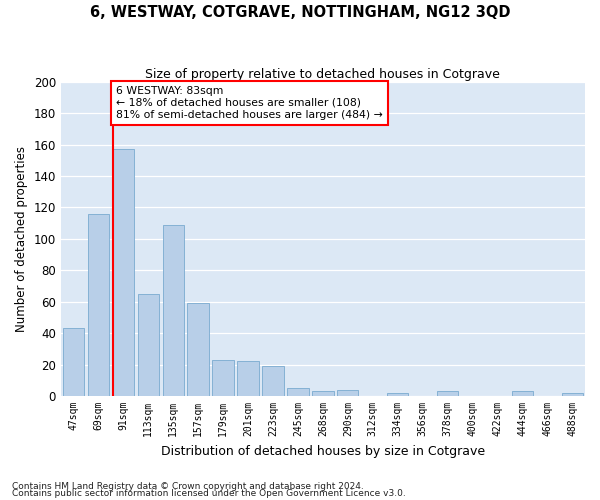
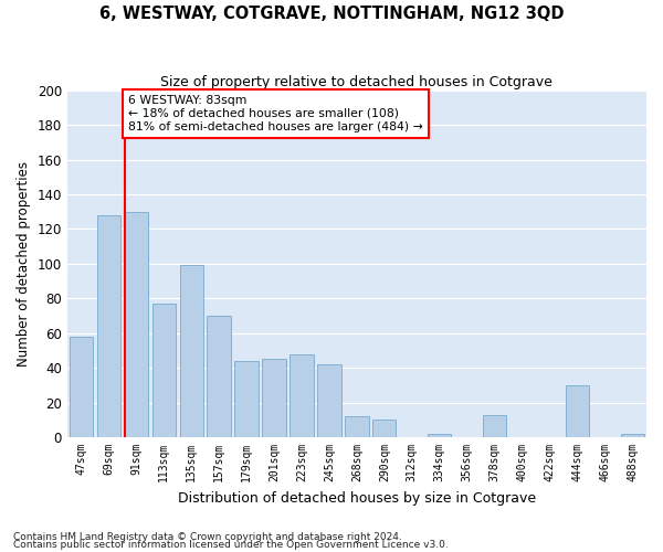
47sqm: 43 -> 58
69sqm: 116 -> 128
91sqm: 157 -> 130
113sqm: 65 -> 77
135sqm: 109 -> 99
157sqm: 59 -> 70
179sqm: 23 -> 44
201sqm: 22 -> 45
223sqm: 19 -> 48
245sqm: 5 -> 42
268sqm: 3 -> 12
290sqm: 4 -> 10
378sqm: 3 -> 13
444sqm: 3 -> 30
